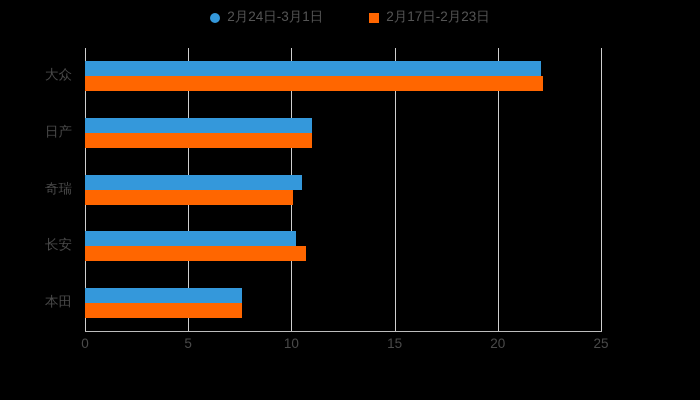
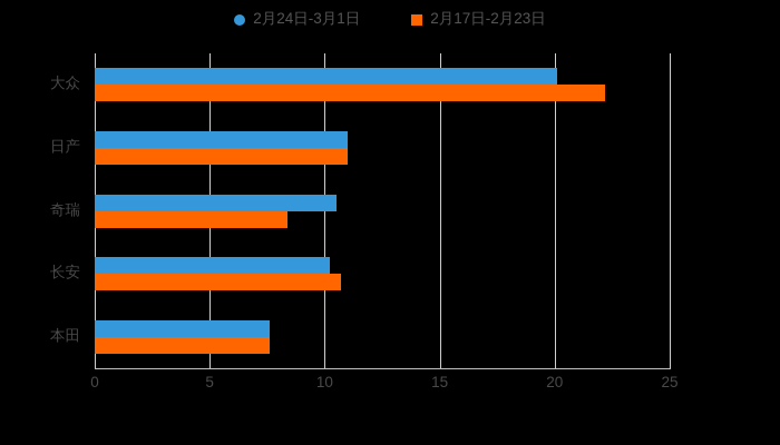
2月24日-3月1日/大众: 22.1 -> 20.1
2月17日-2月23日/奇瑞: 10.1 -> 8.4
